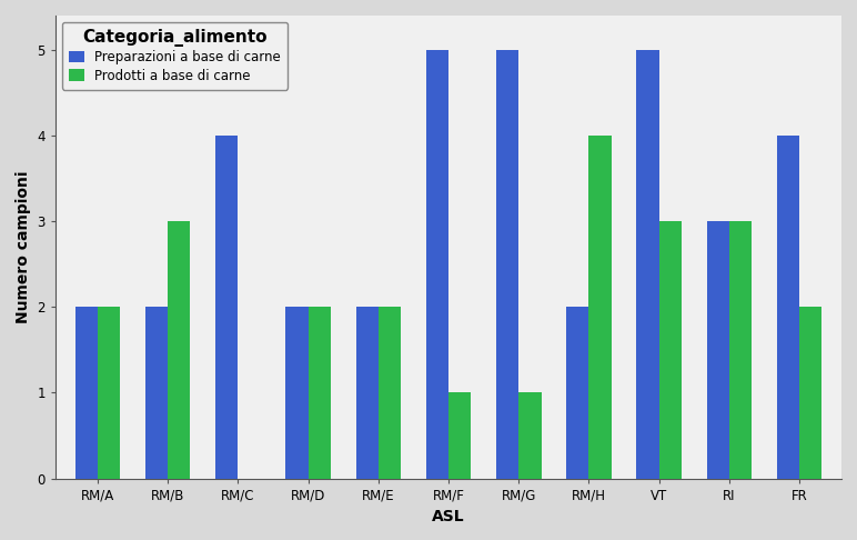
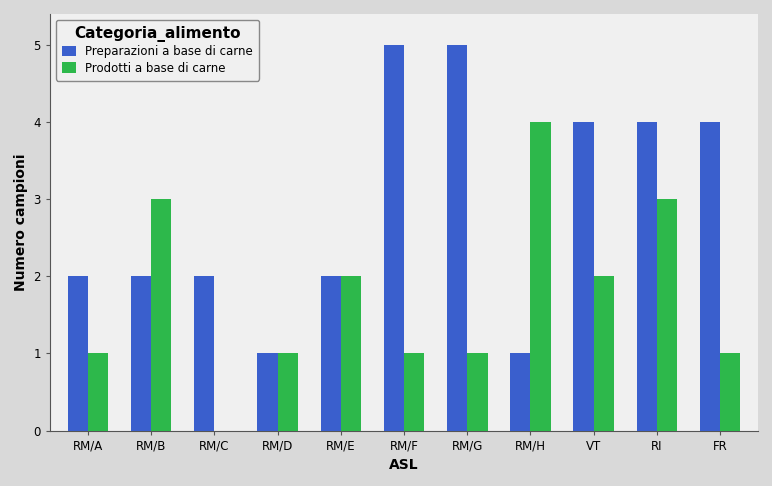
Prodotti a base di carne/RM/A: 2 -> 1
Preparazioni a base di carne/RM/C: 4 -> 2
Preparazioni a base di carne/RM/D: 2 -> 1
Prodotti a base di carne/RM/D: 2 -> 1
Preparazioni a base di carne/RM/H: 2 -> 1
Preparazioni a base di carne/VT: 5 -> 4
Prodotti a base di carne/VT: 3 -> 2
Preparazioni a base di carne/RI: 3 -> 4
Prodotti a base di carne/FR: 2 -> 1
